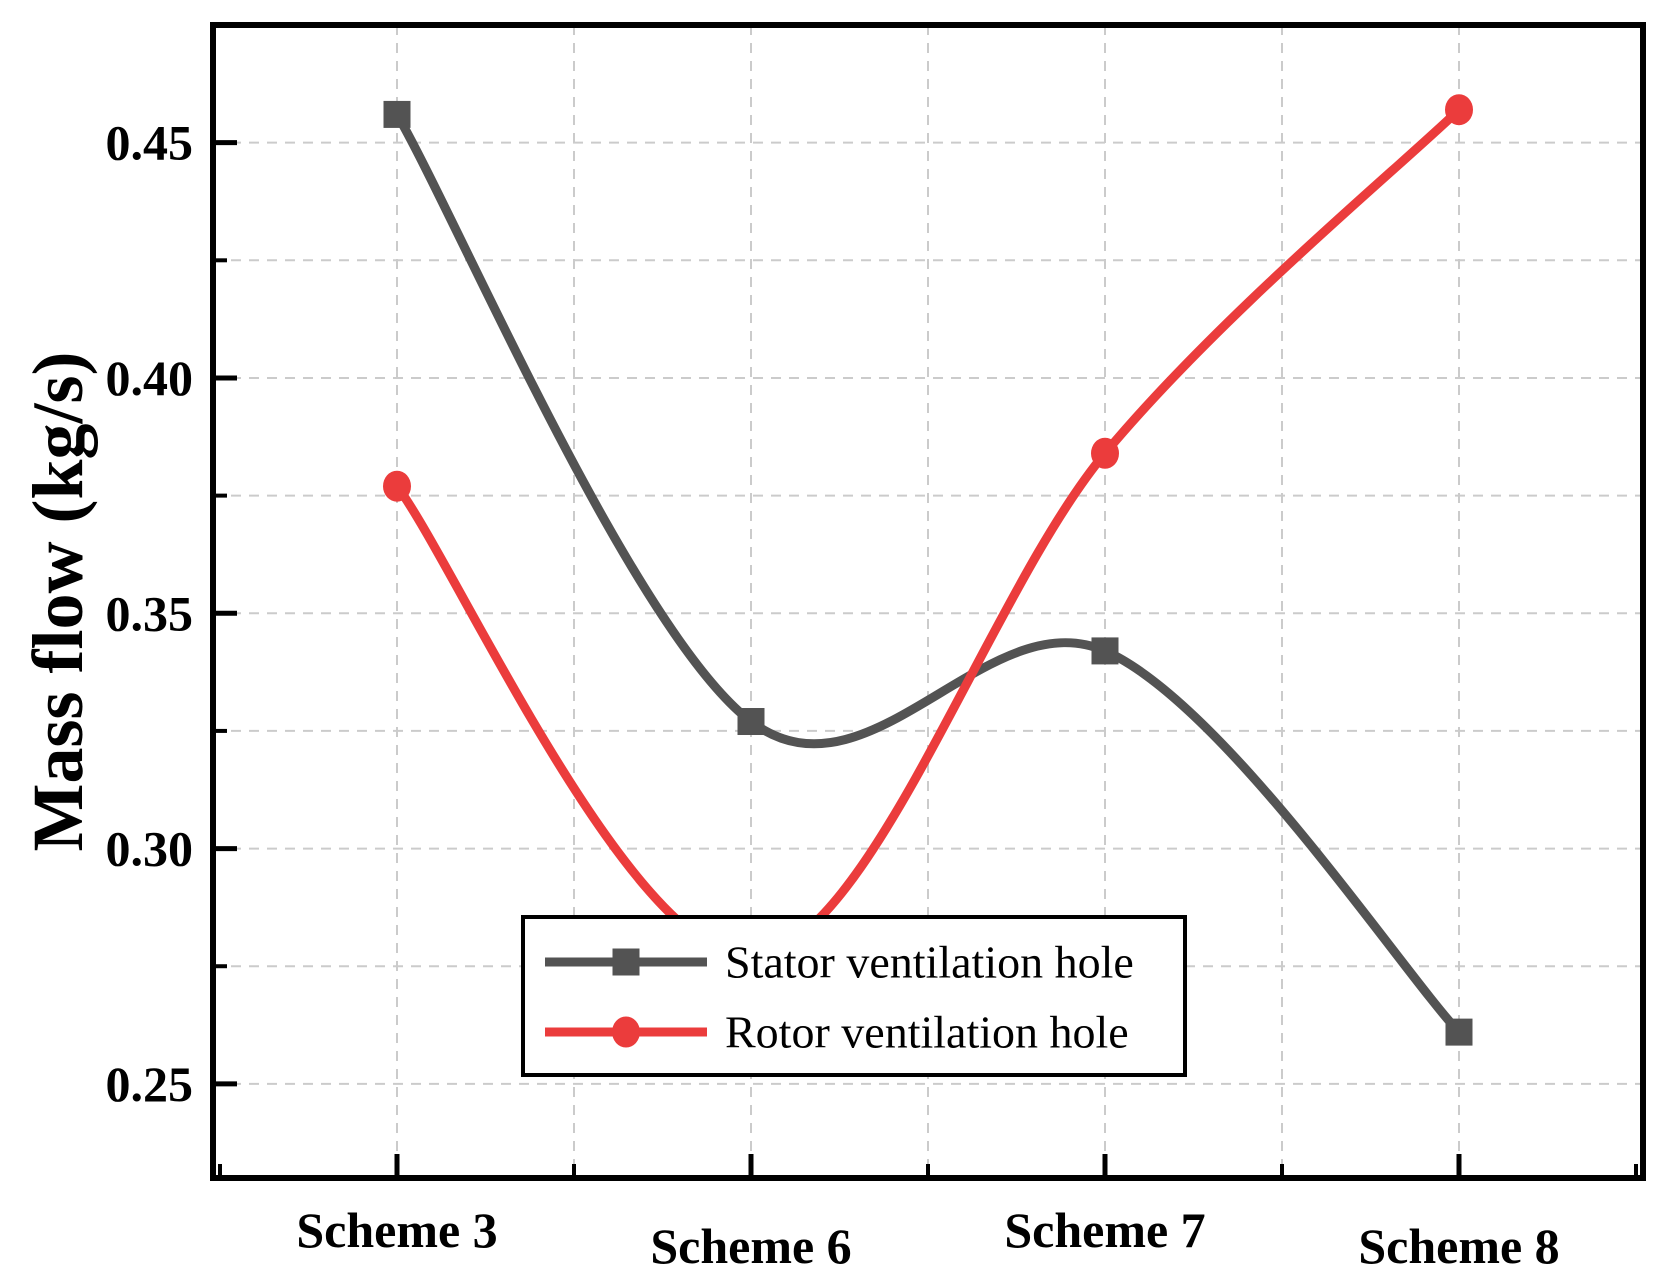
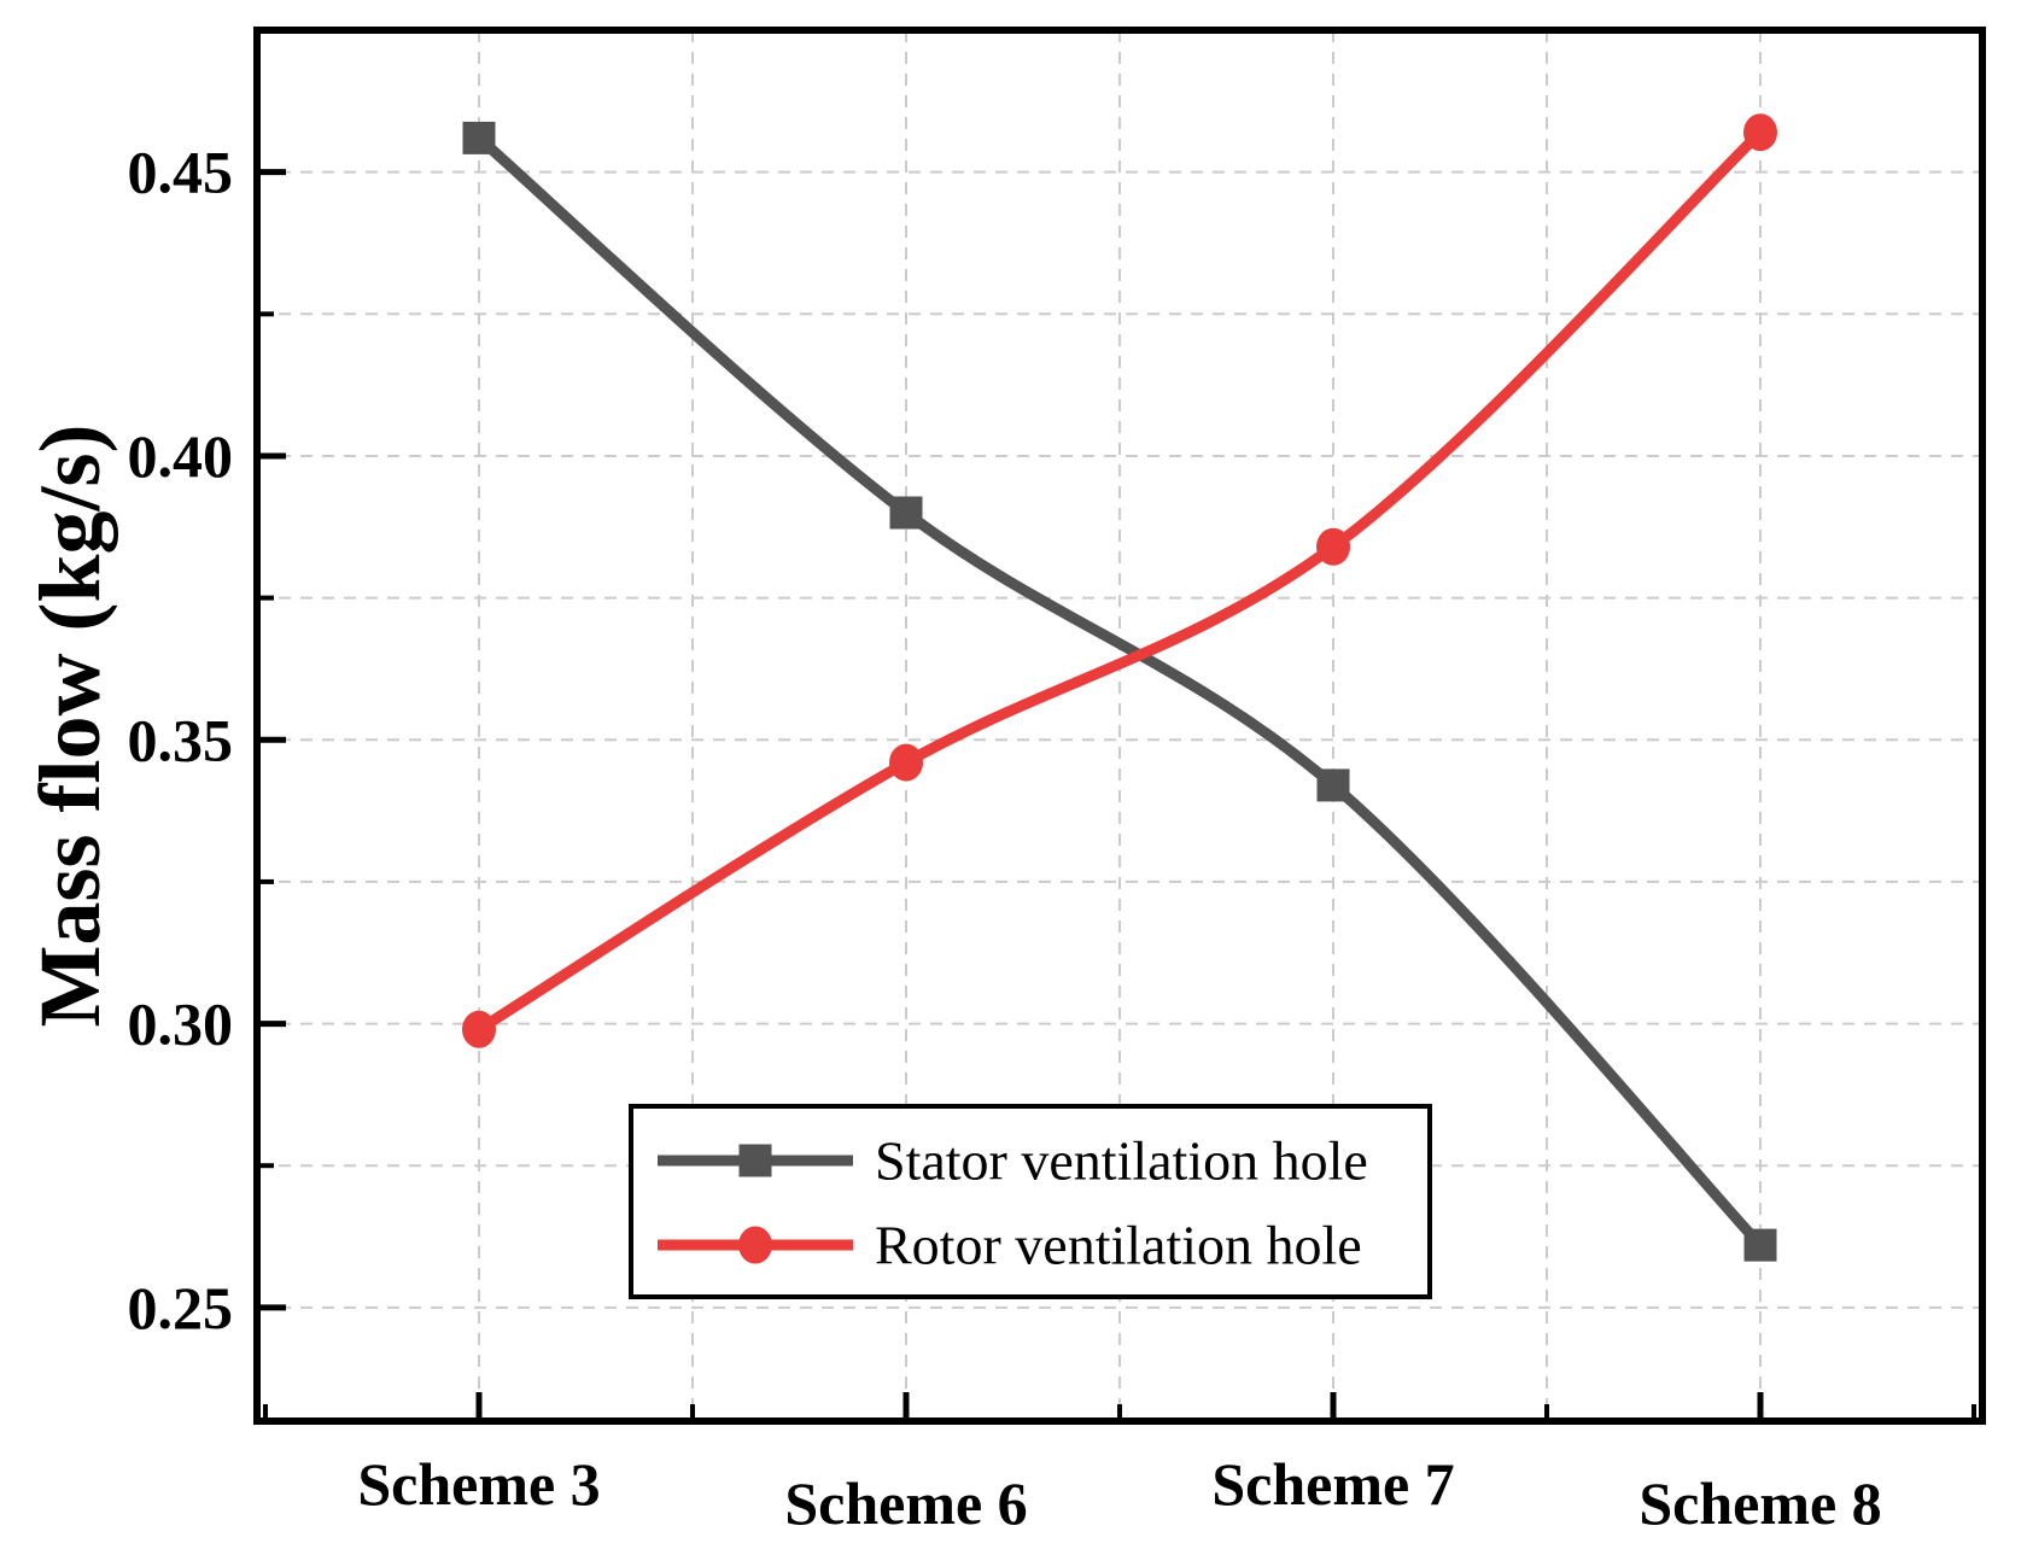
Rotor ventilation hole/Scheme 3: 0.377 -> 0.299
Stator ventilation hole/Scheme 6: 0.327 -> 0.390
Rotor ventilation hole/Scheme 6: 0.277 -> 0.346
